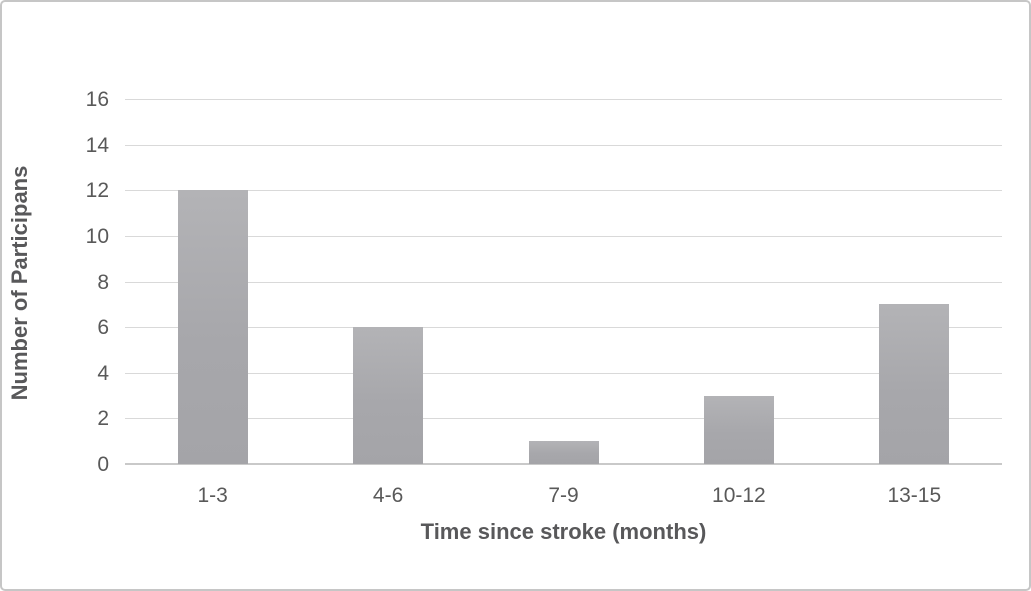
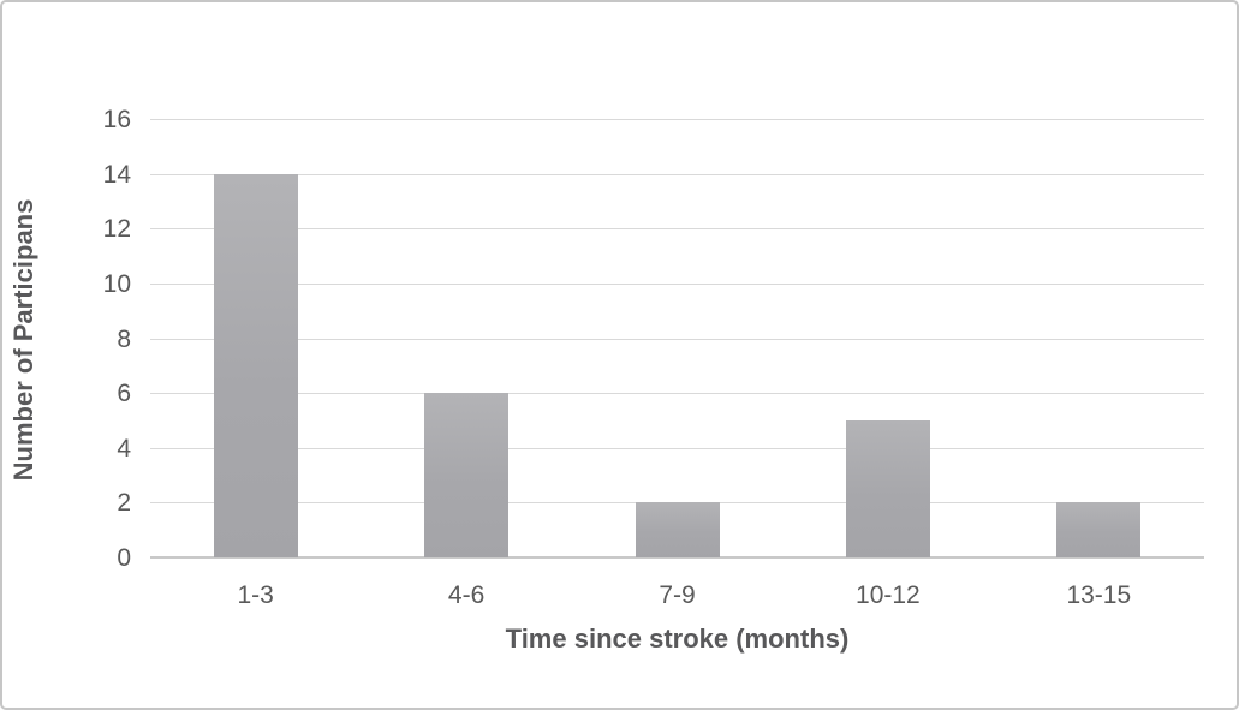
1-3: 12 -> 14
7-9: 1 -> 2
10-12: 3 -> 5
13-15: 7 -> 2
